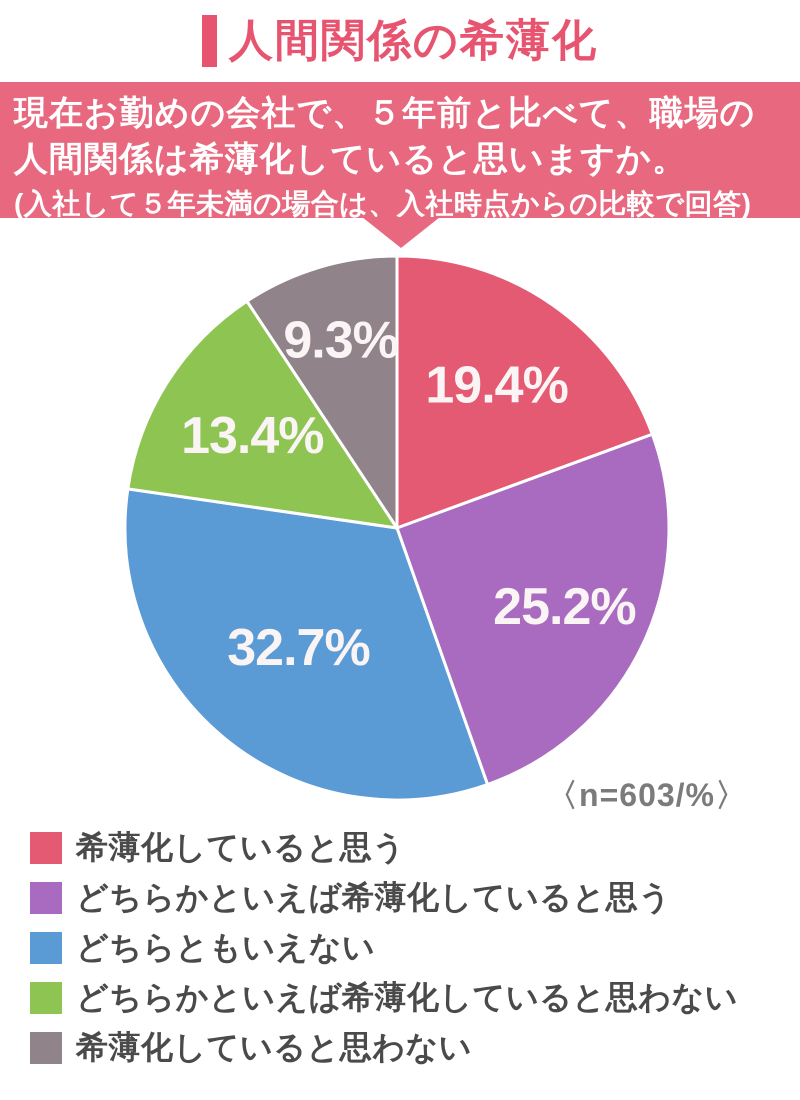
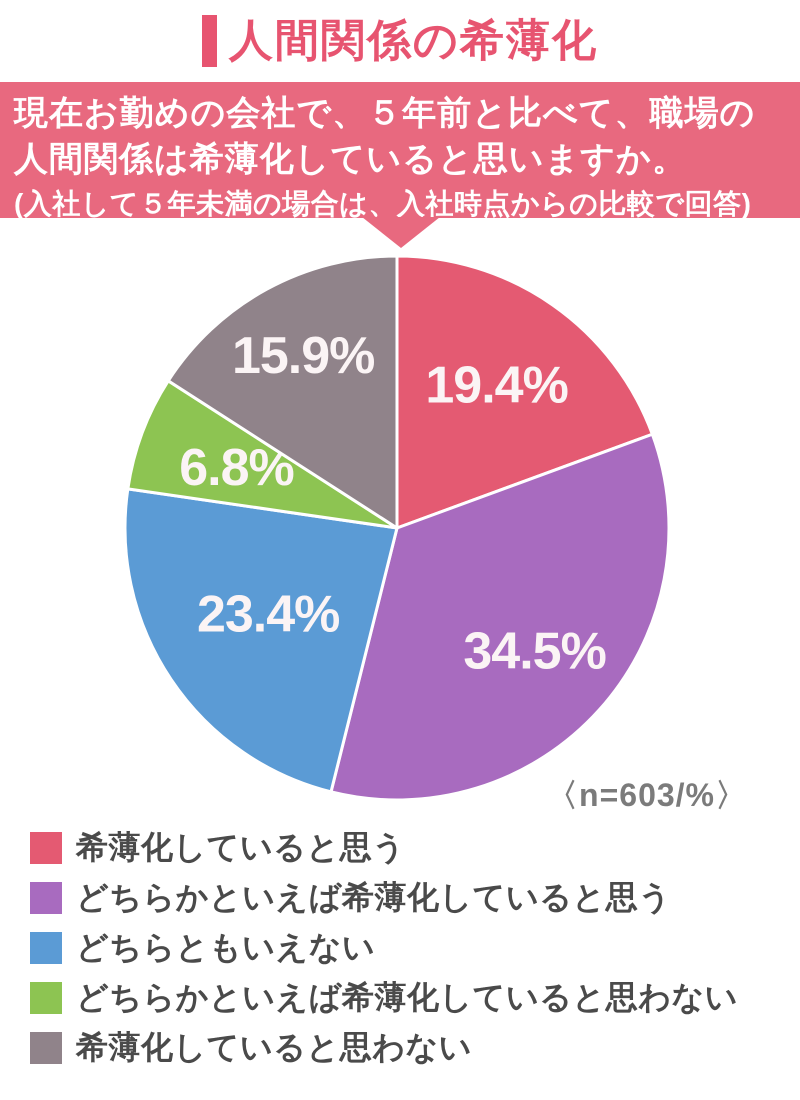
どちらかといえば希薄化していると思う: 25.2% -> 34.5%
どちらともいえない: 32.7% -> 23.4%
どちらかといえば希薄化していると思わない: 13.4% -> 6.8%
希薄化していると思わない: 9.3% -> 15.9%
